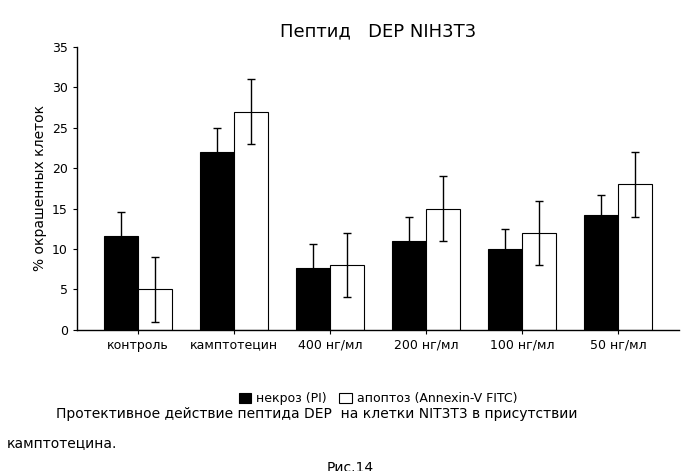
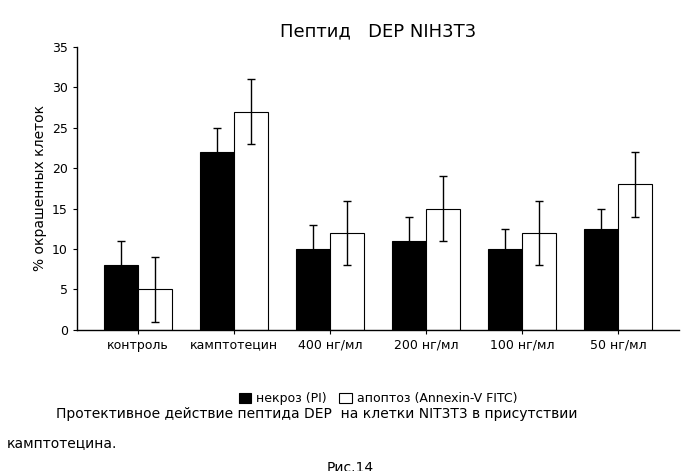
некроз (PI)/контроль: 11.6 -> 8.0
некроз (PI)/400 нг/мл: 7.6 -> 10.0
апоптоз (Annexin-V FITC)/400 нг/мл: 8 -> 12
некроз (PI)/50 нг/мл: 14.2 -> 12.5
